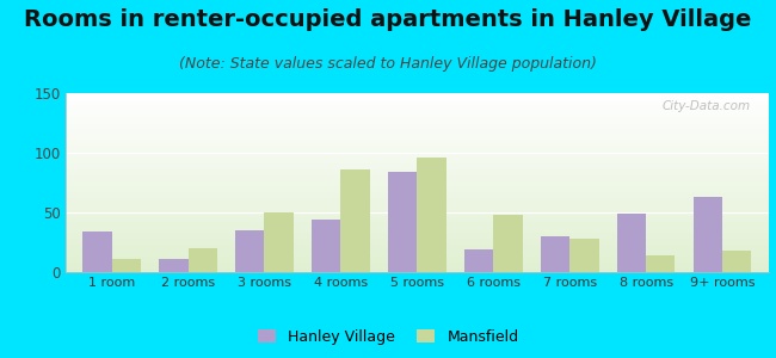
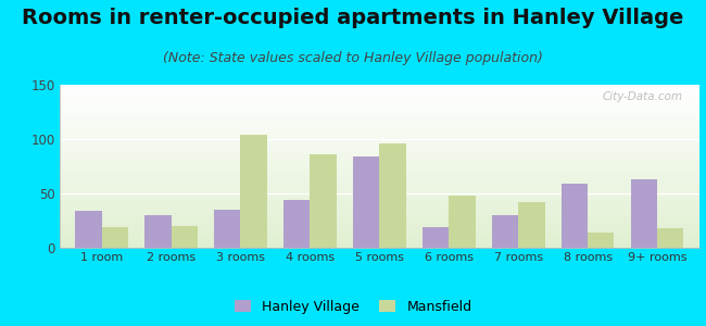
Mansfield/1 room: 11 -> 19
Hanley Village/2 rooms: 11 -> 30
Mansfield/3 rooms: 50 -> 104
Mansfield/7 rooms: 28 -> 42
Hanley Village/8 rooms: 49 -> 59
